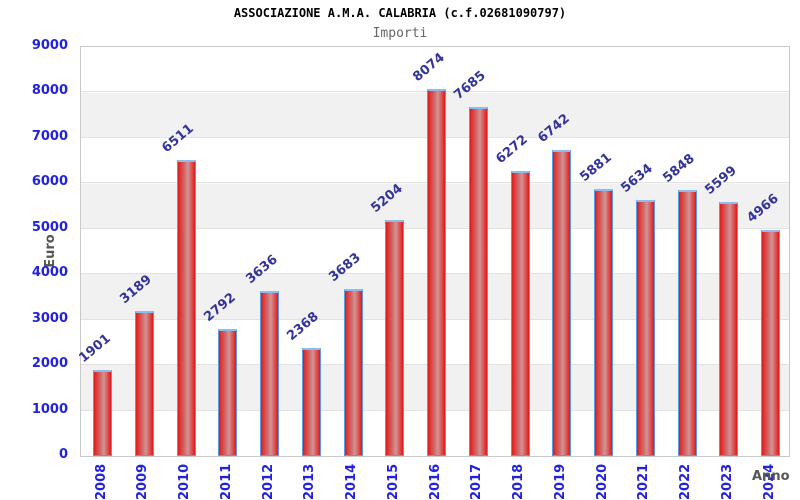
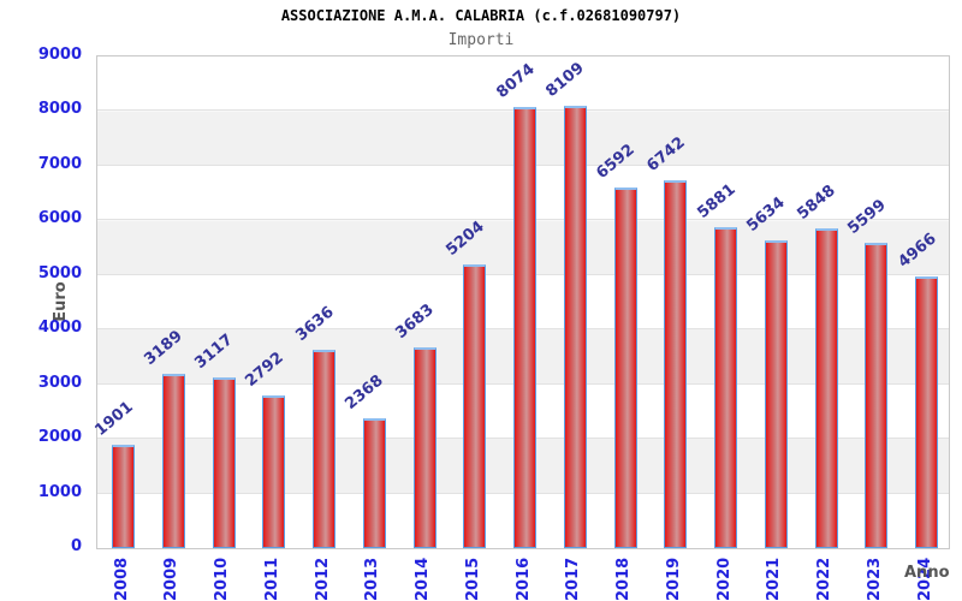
2010: 6511 -> 3117
2017: 7685 -> 8109
2018: 6272 -> 6592
